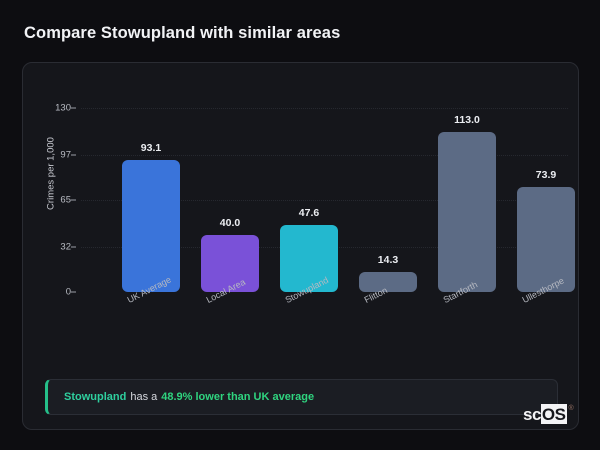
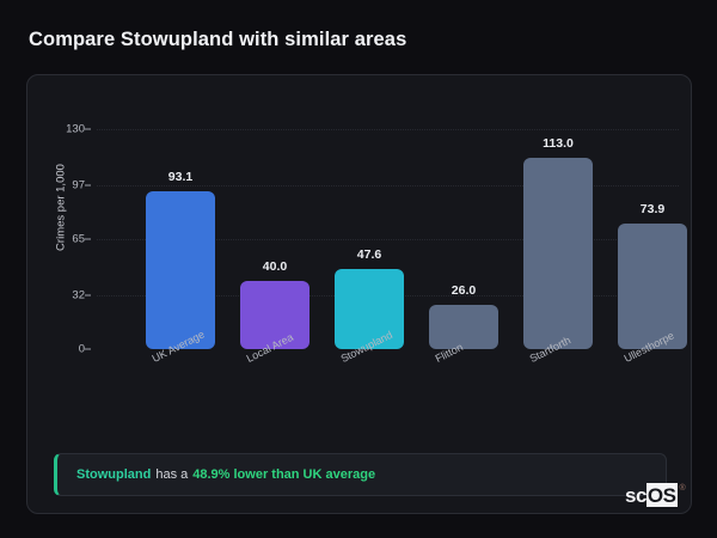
Flitton: 14.3 -> 26.0
